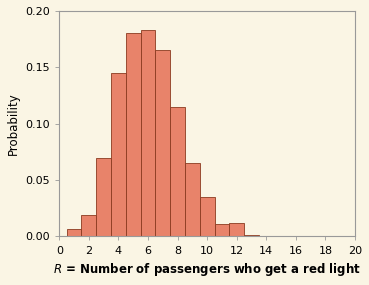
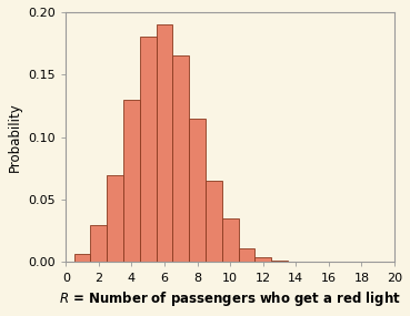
2: 0.019 -> 0.030
4: 0.145 -> 0.130
6: 0.183 -> 0.190
12: 0.012 -> 0.004
